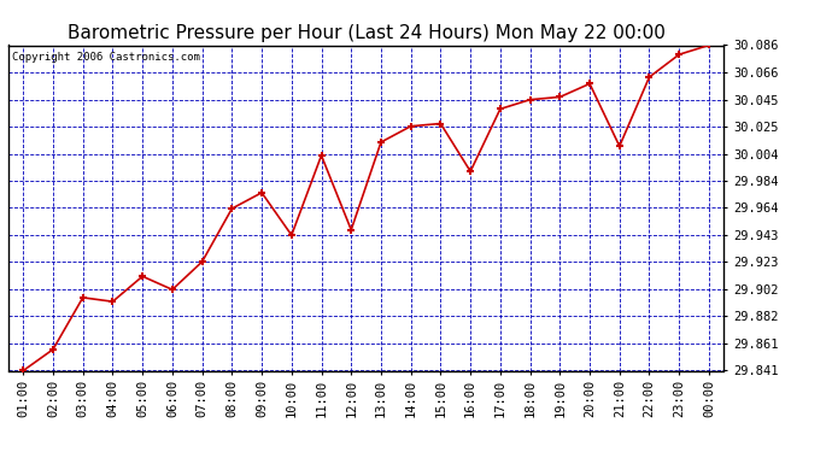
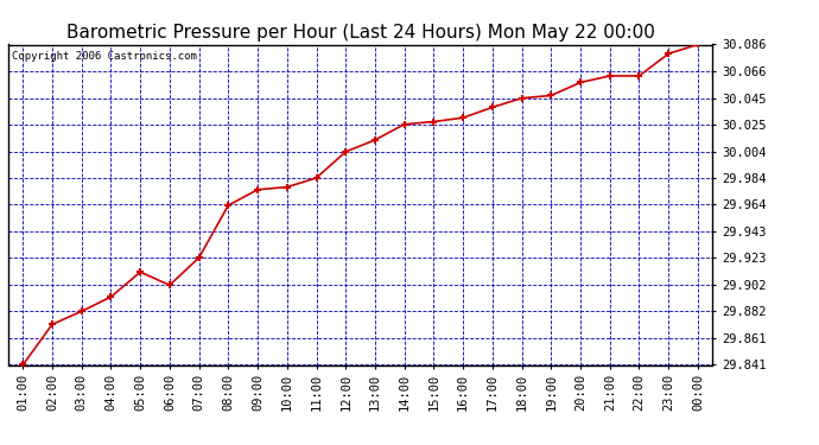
02:00: 29.857 -> 29.872
03:00: 29.896 -> 29.882
10:00: 29.943 -> 29.977
11:00: 30.003 -> 29.984
12:00: 29.947 -> 30.004
16:00: 29.991 -> 30.030
21:00: 30.010 -> 30.062
